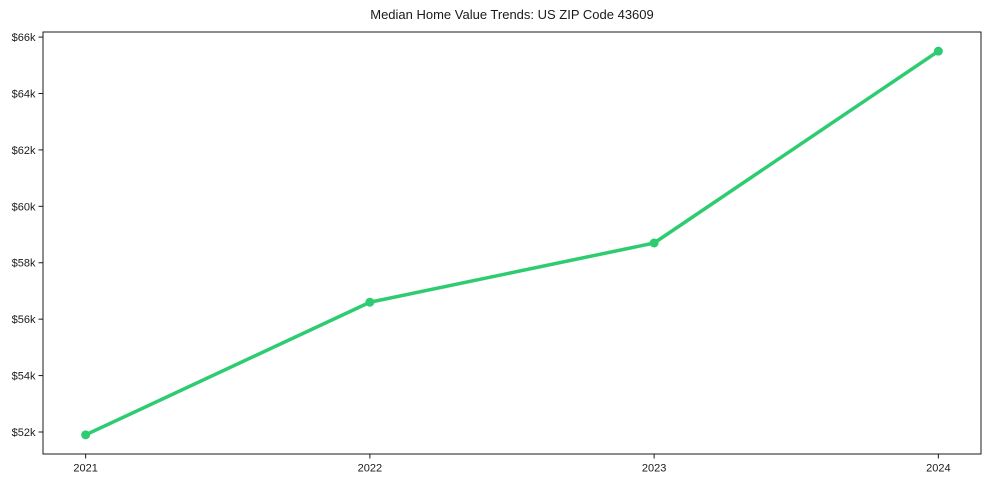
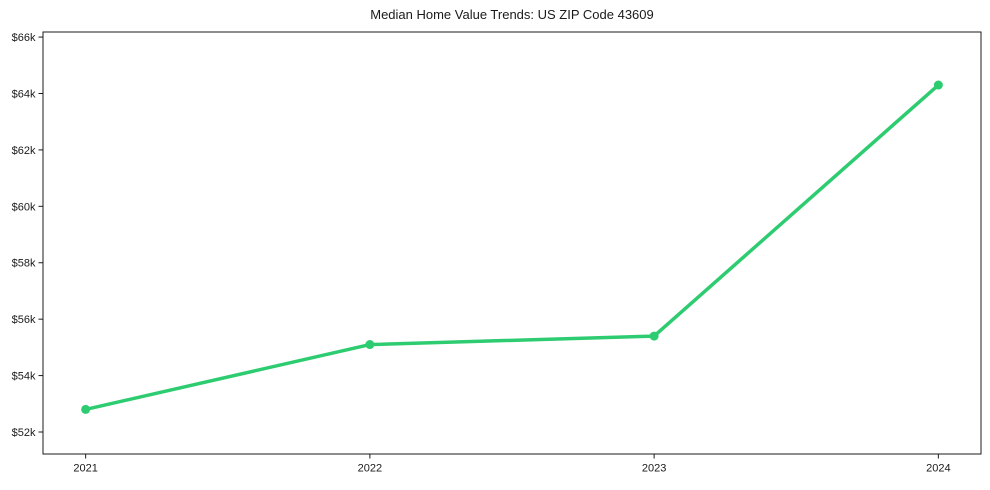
2021: $51.9k -> $52.8k
2022: $56.6k -> $55.1k
2023: $58.7k -> $55.4k
2024: $65.5k -> $64.3k
